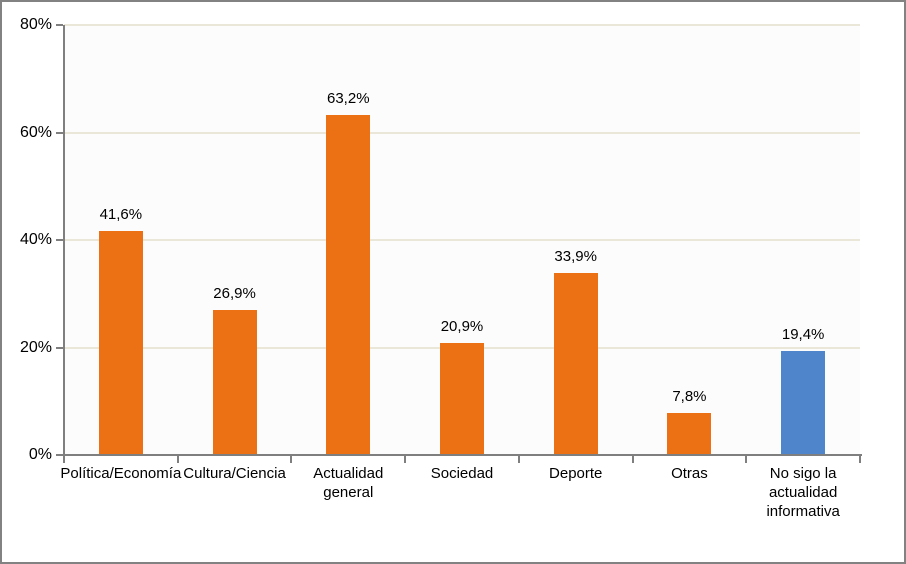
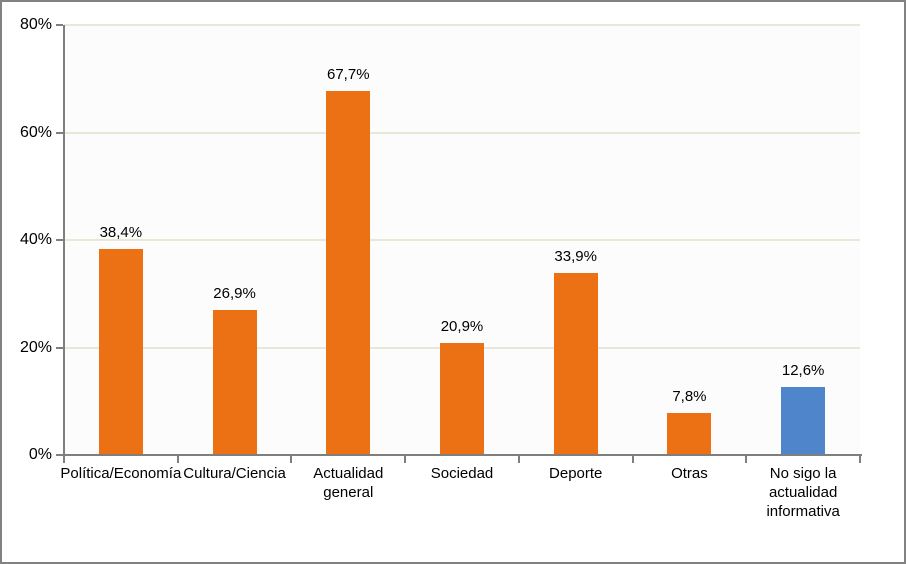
Política/Economía: 41,6% -> 38,4%
Actualidad general: 63,2% -> 67,7%
No sigo la actualidad informativa: 19,4% -> 12,6%
